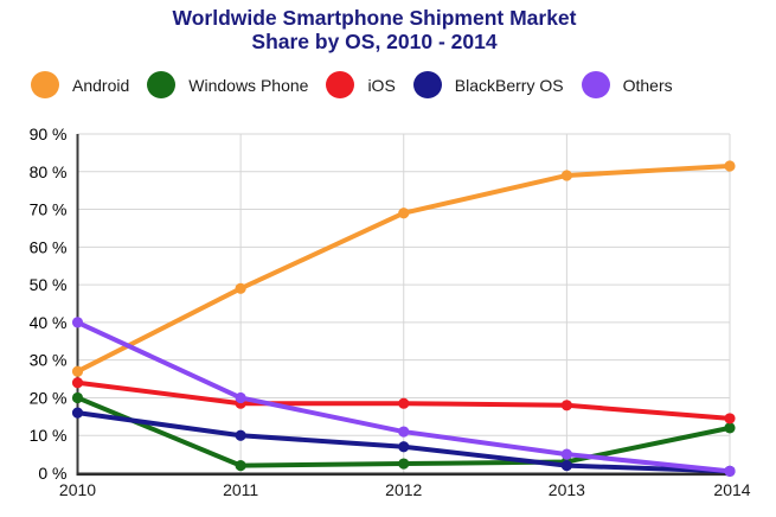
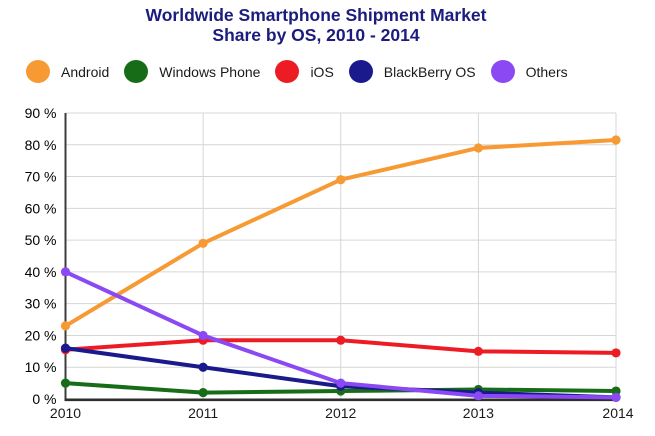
Android/2010: 27% -> 23%
Windows Phone/2010: 20% -> 5%
iOS/2010: 24% -> 16%
BlackBerry OS/2012: 7% -> 4%
Others/2012: 11% -> 5%
iOS/2013: 18% -> 15%
Others/2013: 5% -> 1%
Windows Phone/2014: 12% -> 2%
